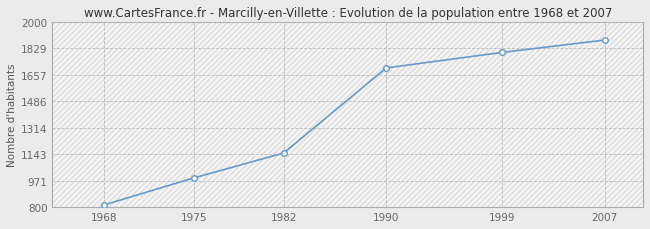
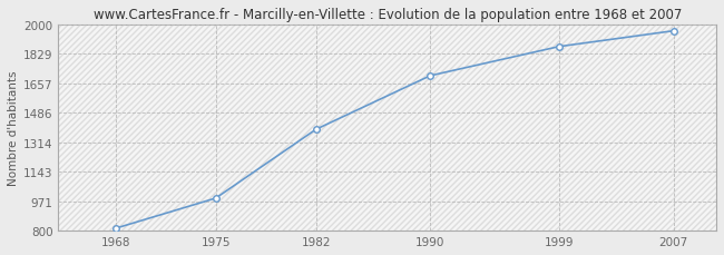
1982: 1150 -> 1390
1999: 1800 -> 1870
2007: 1880 -> 1960
